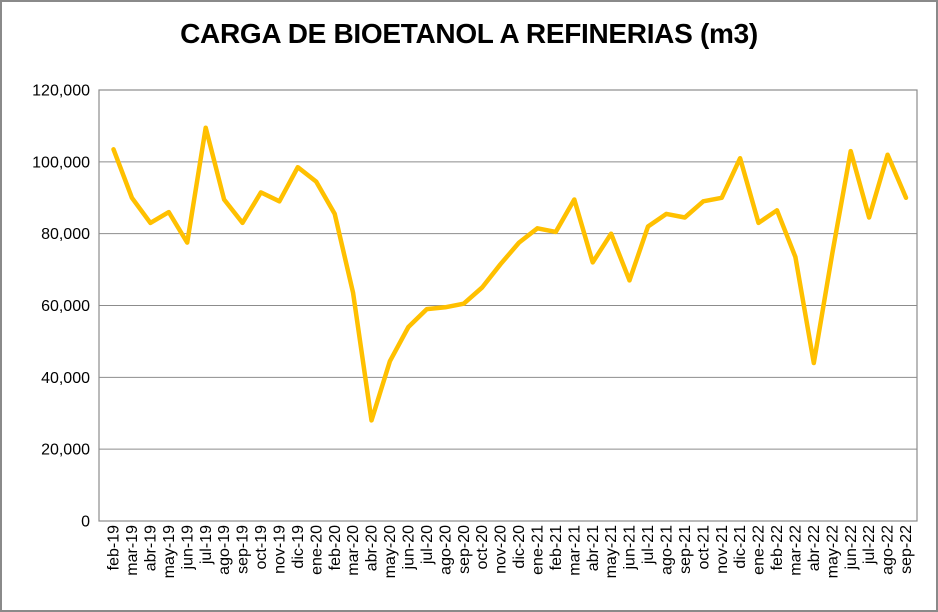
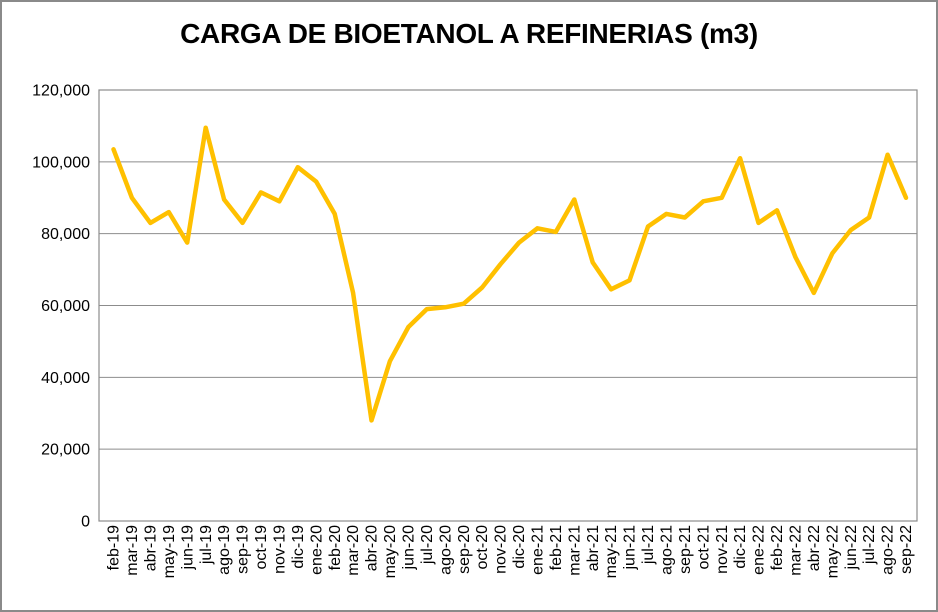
may-21: 80000 -> 64000
abr-22: 44000 -> 64000
jun-22: 103000 -> 81000
